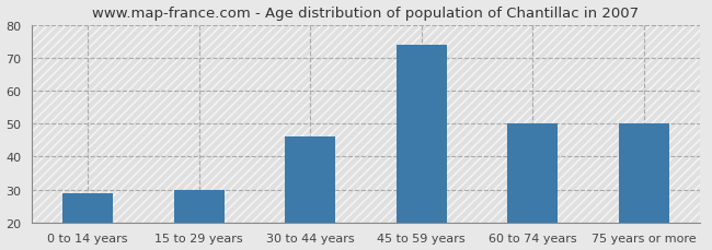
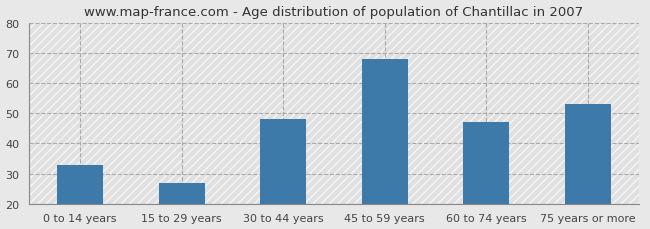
0 to 14 years: 29 -> 33
15 to 29 years: 30 -> 27
30 to 44 years: 46 -> 48
45 to 59 years: 74 -> 68
60 to 74 years: 50 -> 47
75 years or more: 50 -> 53
